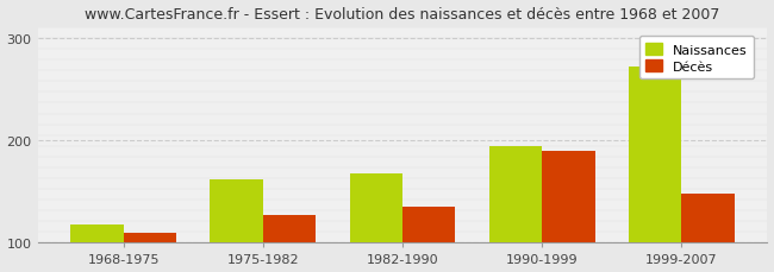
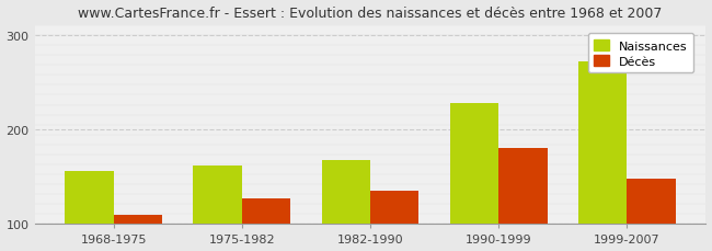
Naissances/1968-1975: 118 -> 156
Naissances/1990-1999: 194 -> 228
Décès/1990-1999: 190 -> 180
